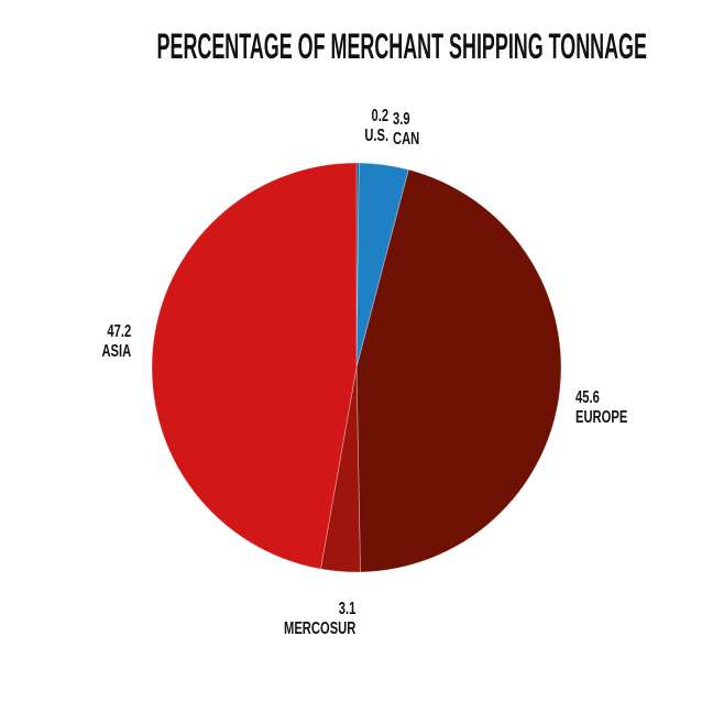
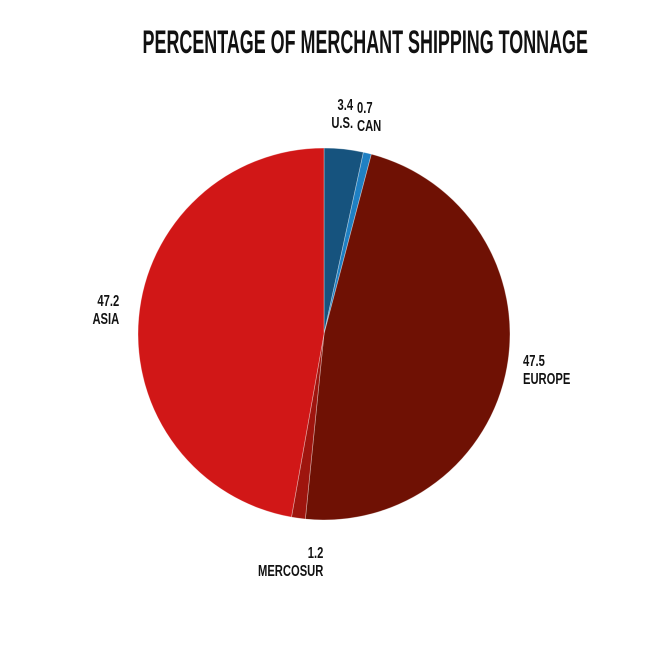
U.S.: 0.2 -> 3.4
CAN: 3.9 -> 0.7
EUROPE: 45.6 -> 47.5
MERCOSUR: 3.1 -> 1.2
